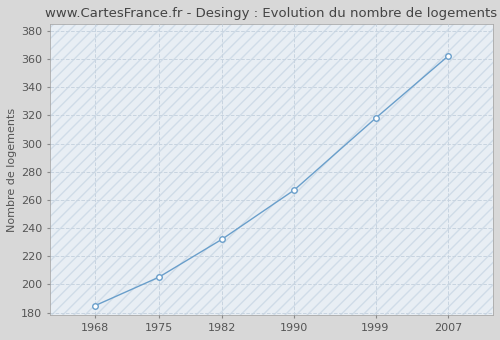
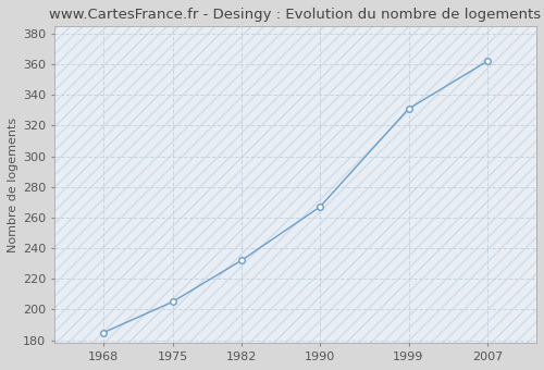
1999: 318 -> 331
